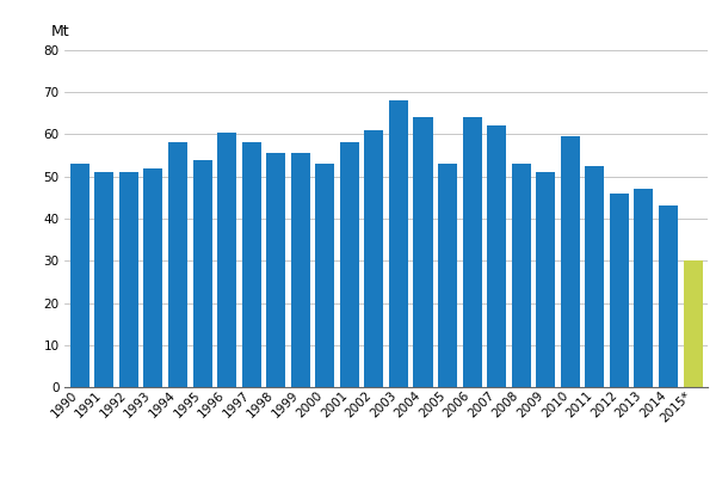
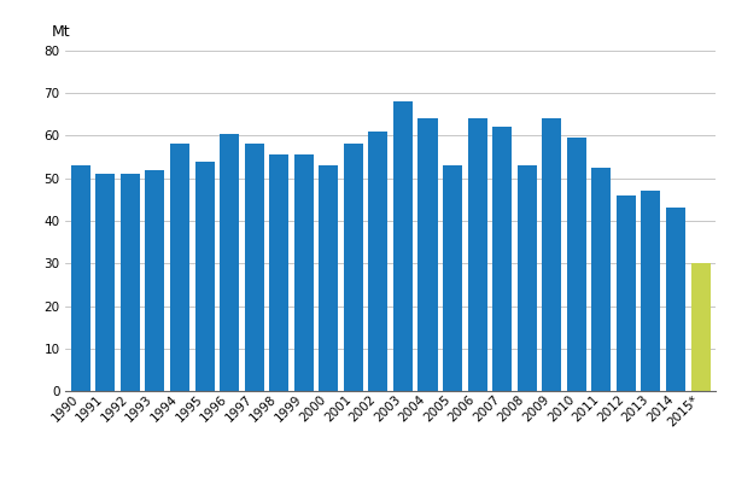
2009: 51.0 -> 64.0
